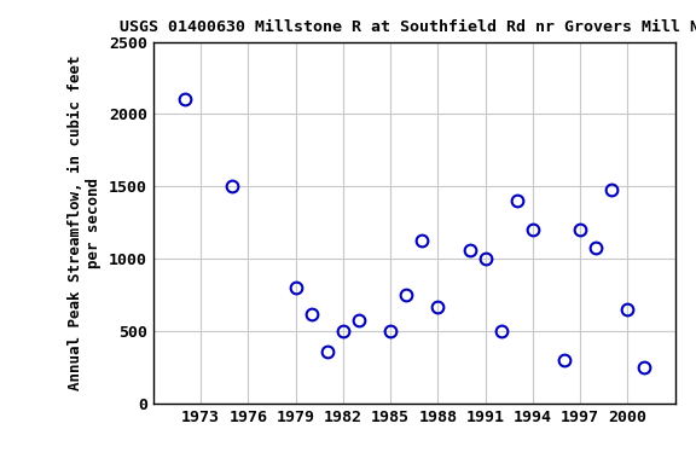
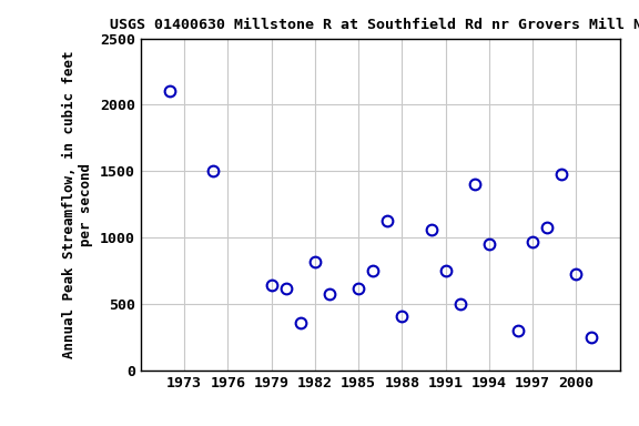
1979: 800 -> 640
1982: 500 -> 820
1985: 500 -> 620
1988: 670 -> 410
1991: 1000 -> 750
1994: 1200 -> 950
1997: 1200 -> 970
2000: 650 -> 730
